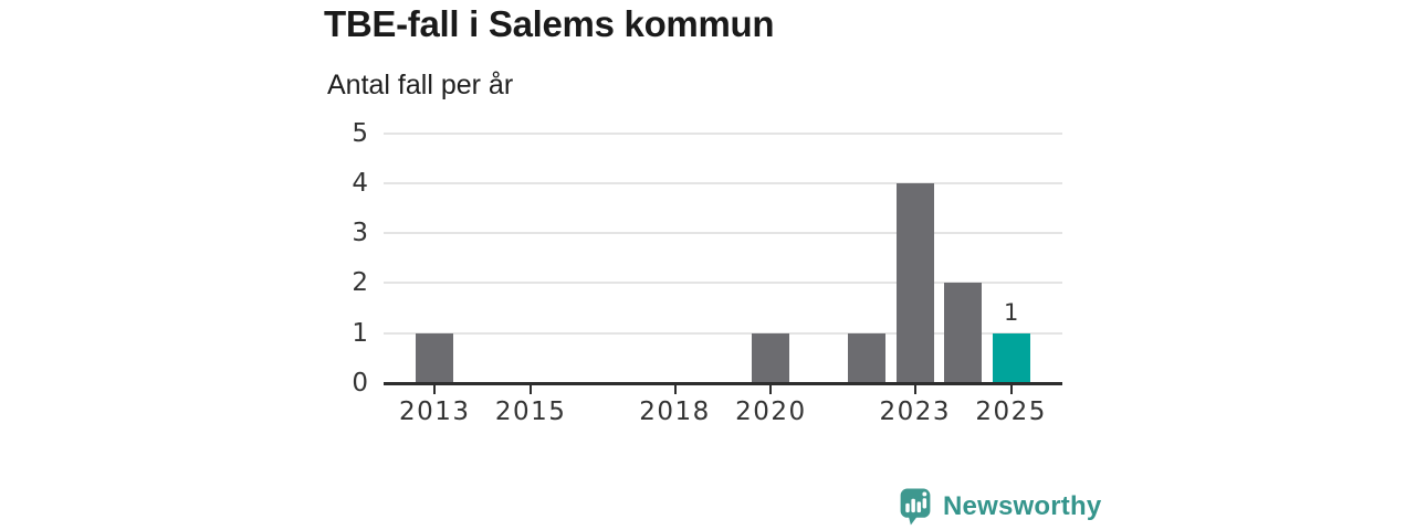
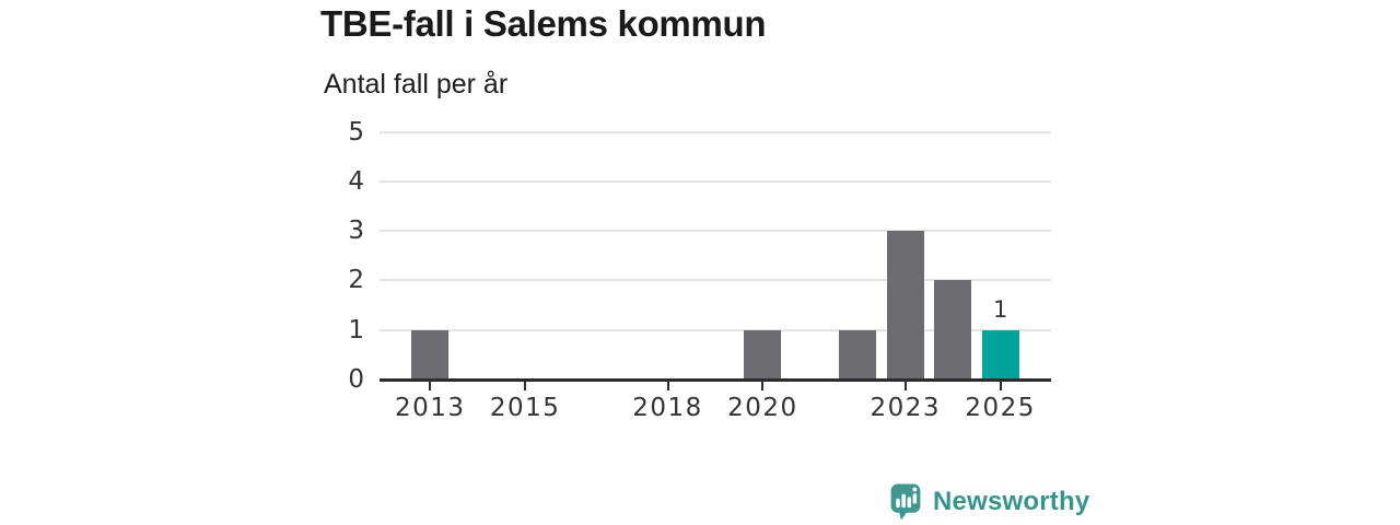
2023: 4 -> 3
